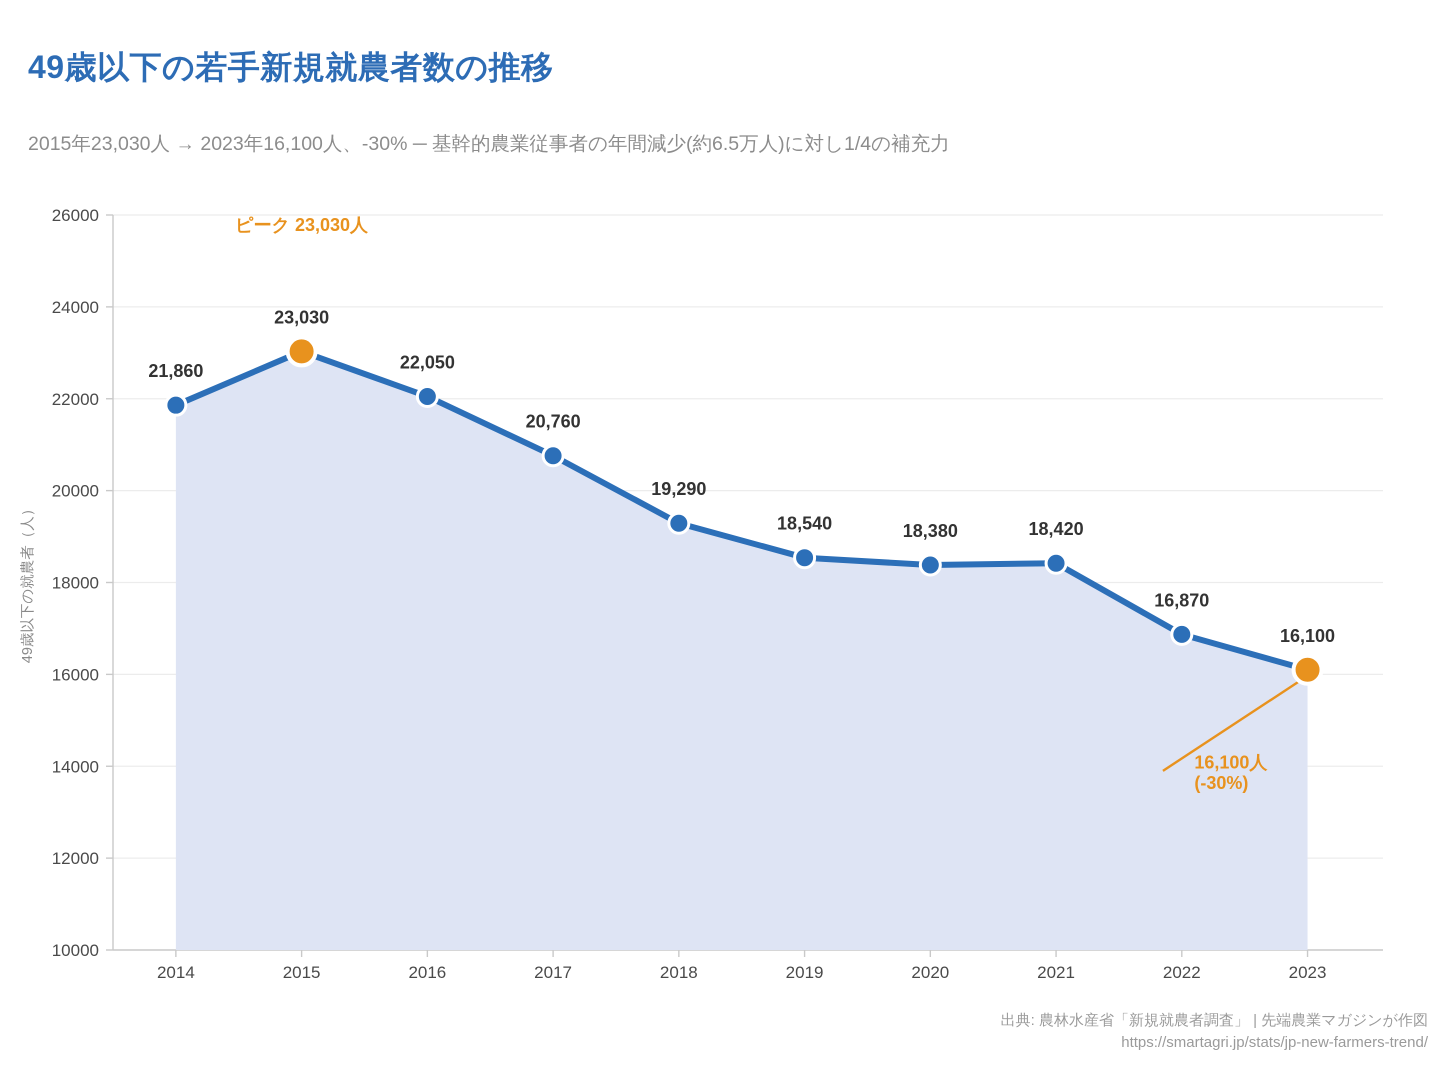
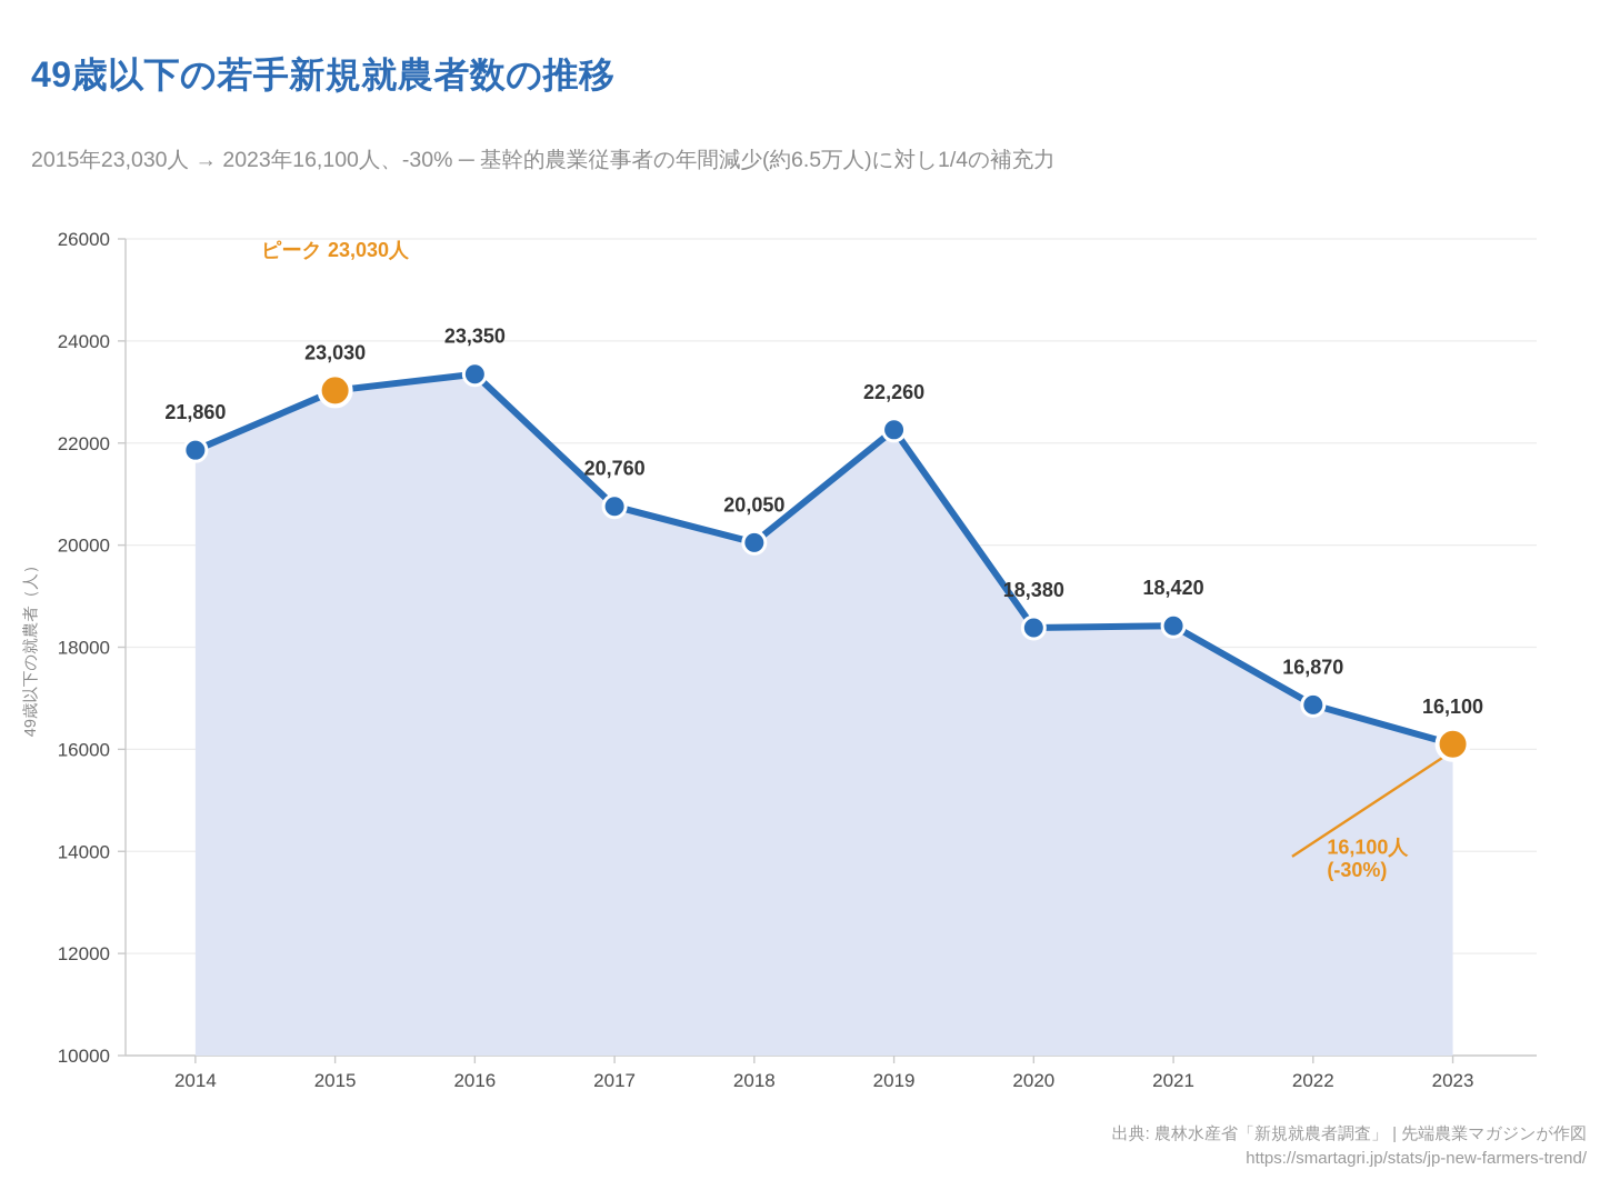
2016: 22,050 -> 23,350
2018: 19,290 -> 20,050
2019: 18,540 -> 22,260
